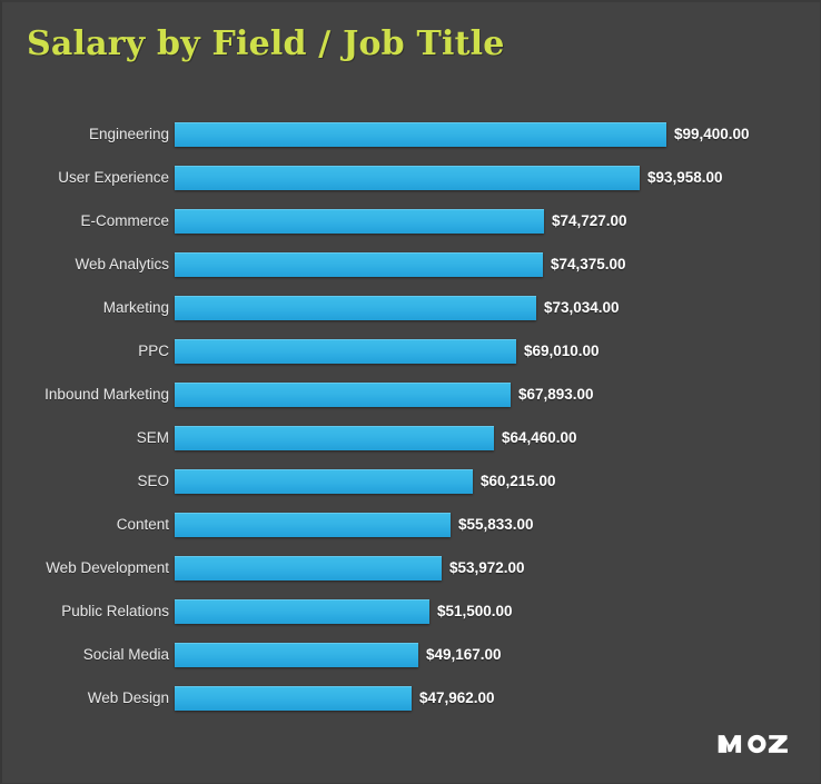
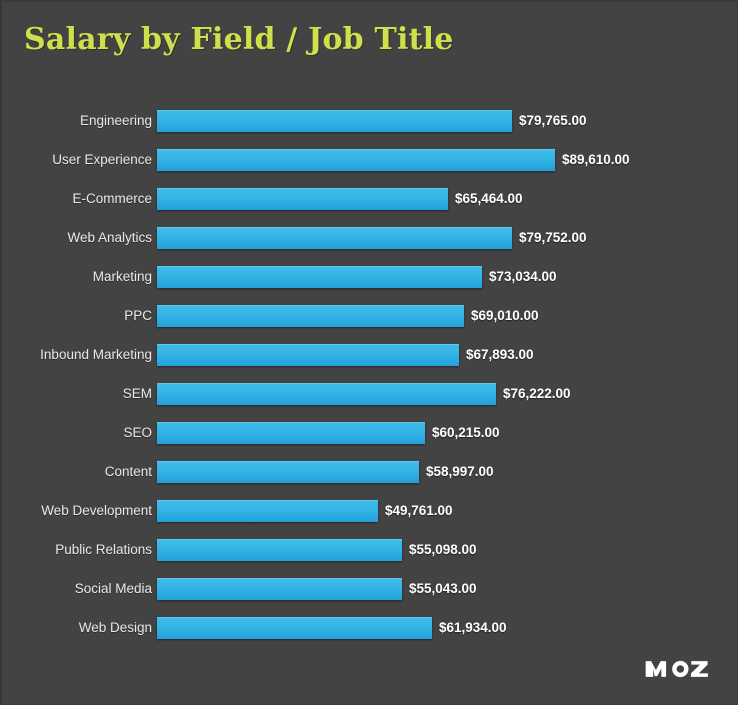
Engineering: $99,400.00 -> $79,765.00
User Experience: $93,958.00 -> $89,610.00
E-Commerce: $74,727.00 -> $65,464.00
Web Analytics: $74,375.00 -> $79,752.00
SEM: $64,460.00 -> $76,222.00
Content: $55,833.00 -> $58,997.00
Web Development: $53,972.00 -> $49,761.00
Public Relations: $51,500.00 -> $55,098.00
Social Media: $49,167.00 -> $55,043.00
Web Design: $47,962.00 -> $61,934.00
